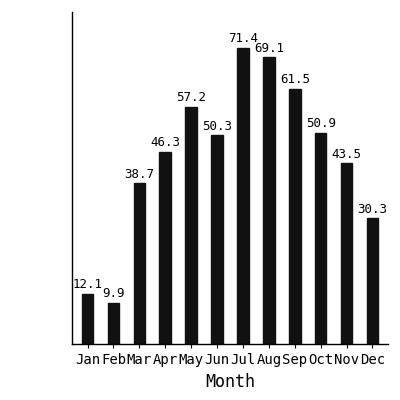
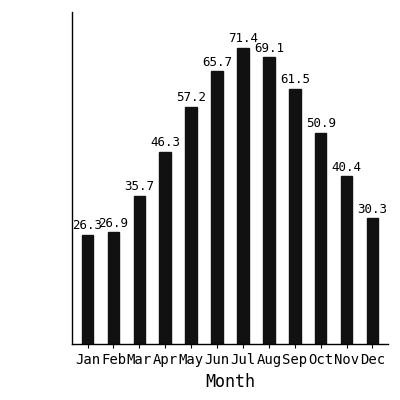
Jan: 12.1 -> 26.3
Feb: 9.9 -> 26.9
Mar: 38.7 -> 35.7
Jun: 50.3 -> 65.7
Nov: 43.5 -> 40.4
